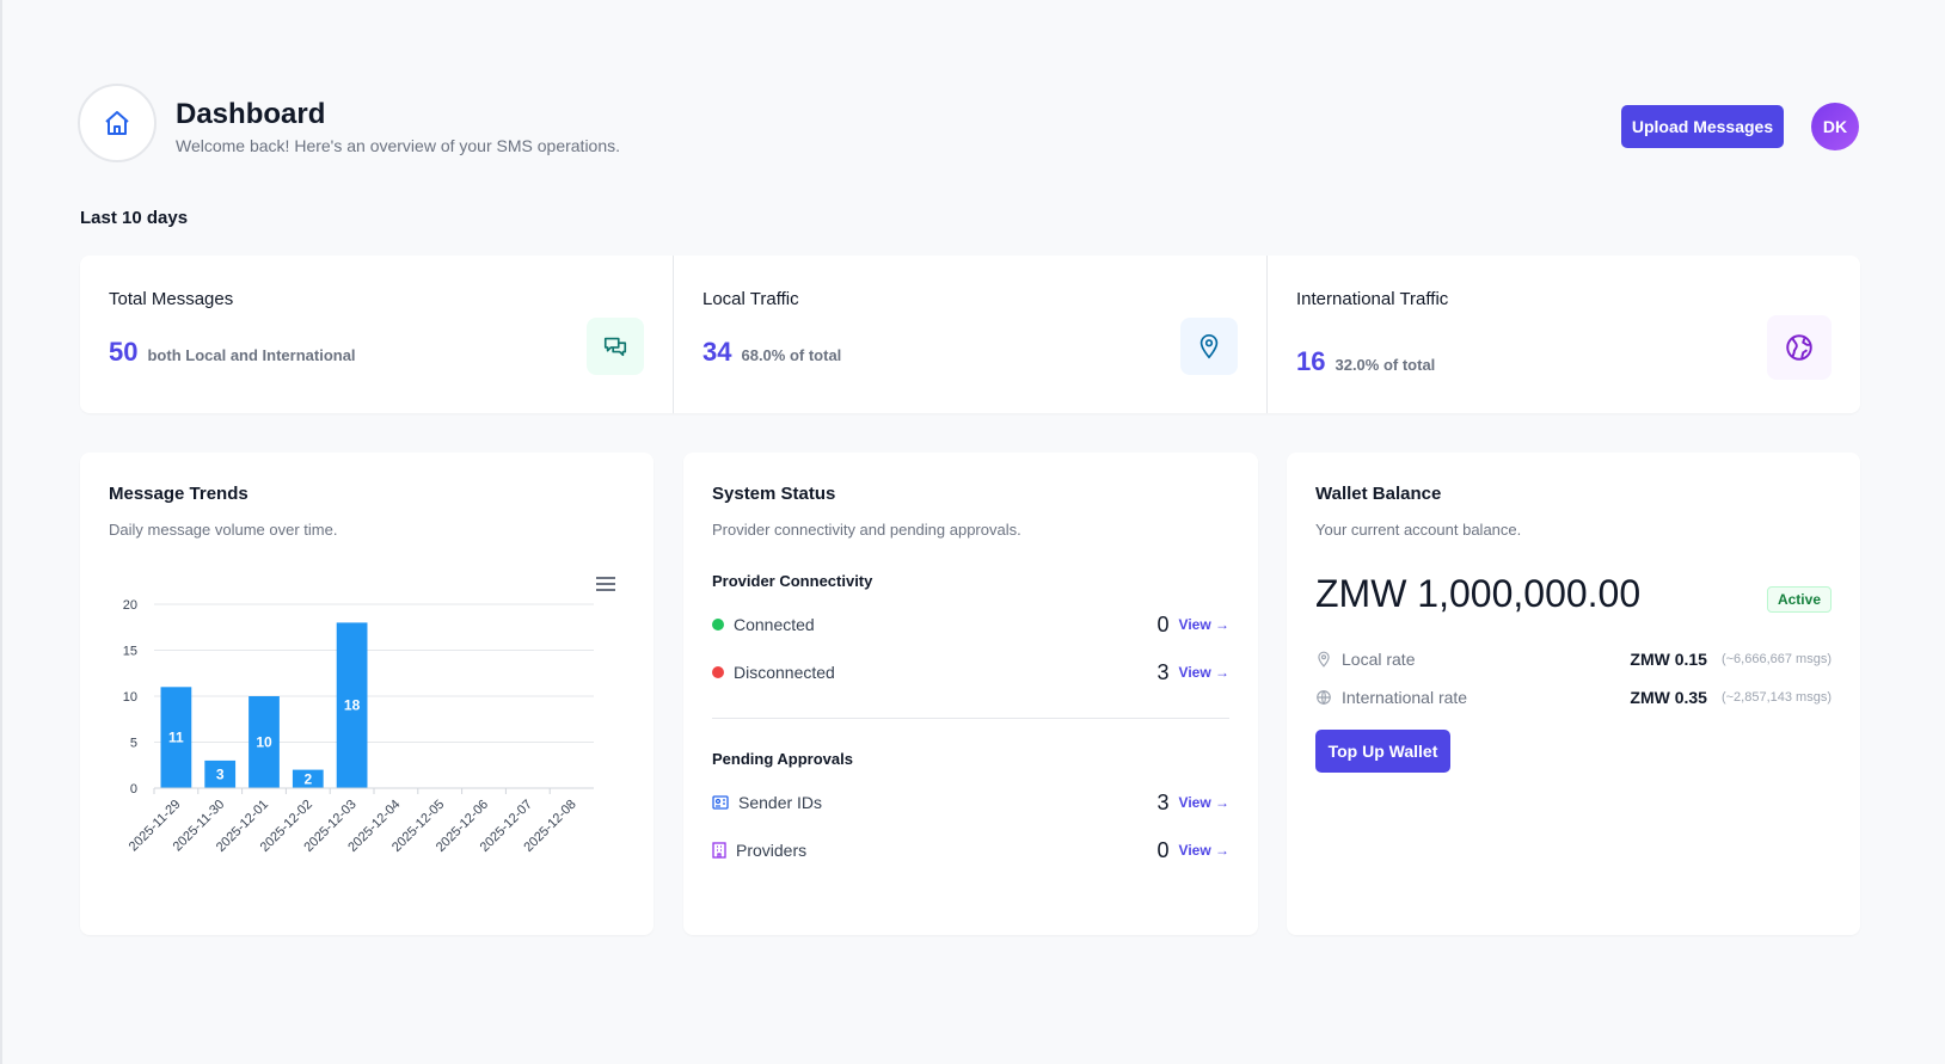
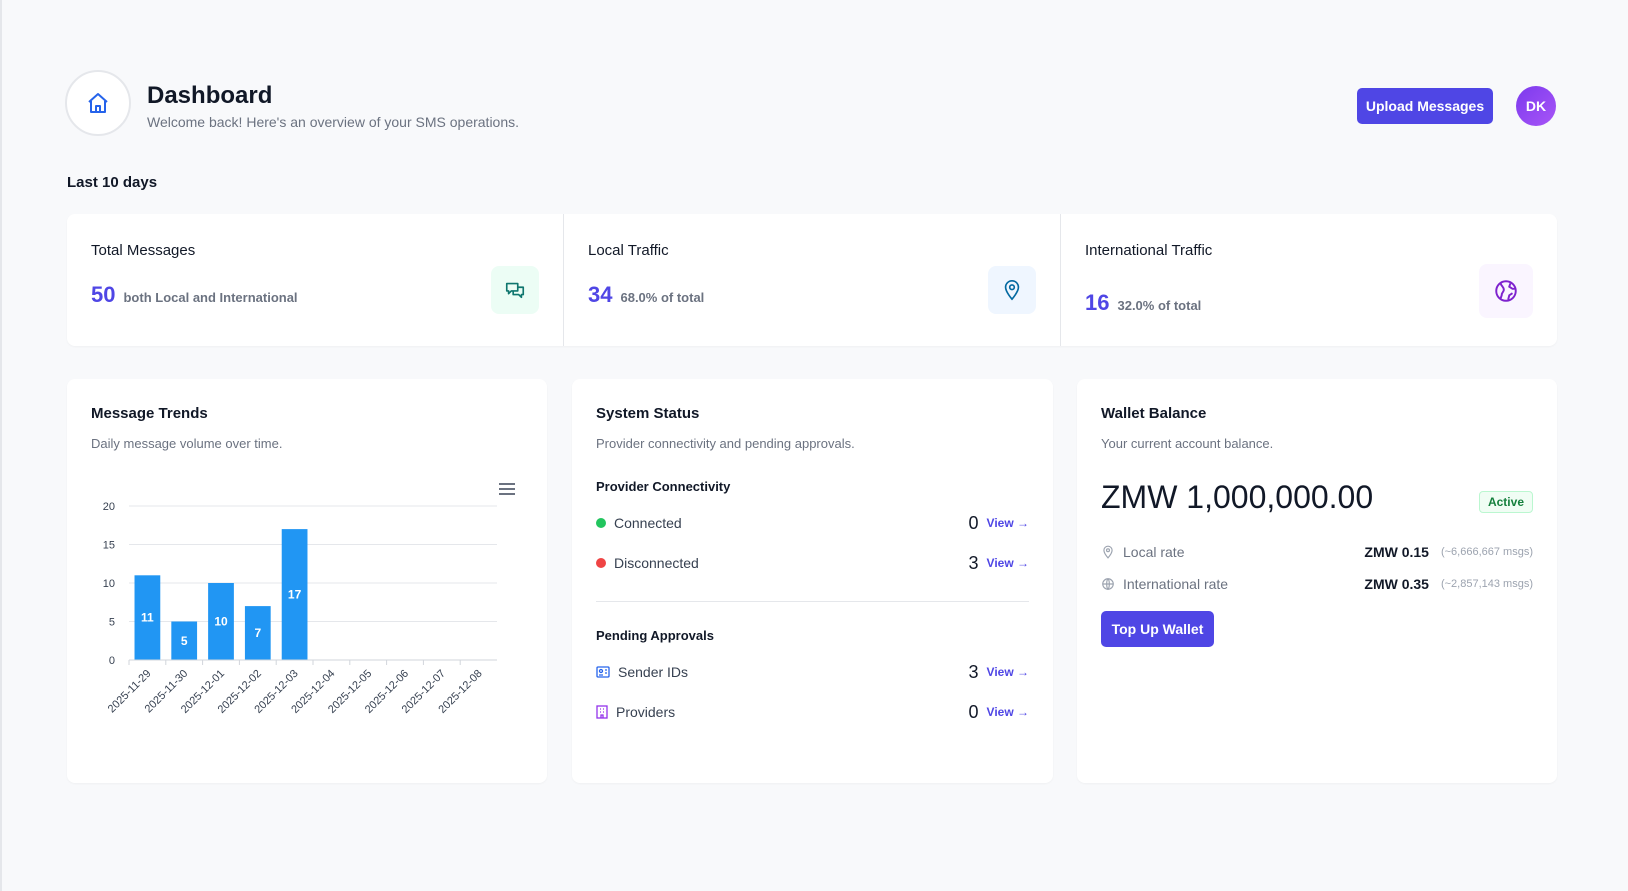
2025-11-30: 3 -> 5
2025-12-02: 2 -> 7
2025-12-03: 18 -> 17
